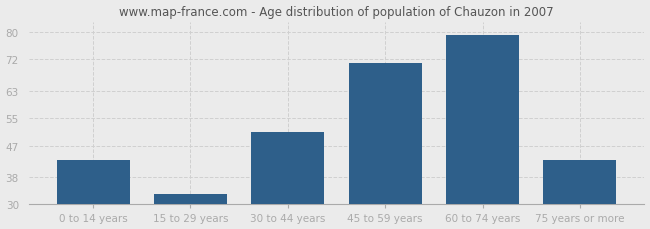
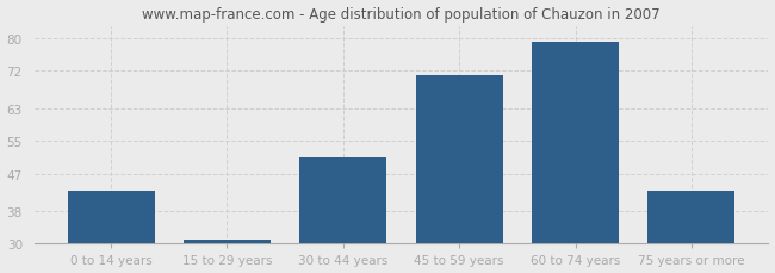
15 to 29 years: 33 -> 31
